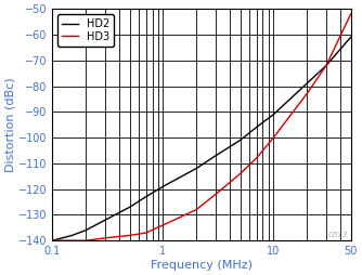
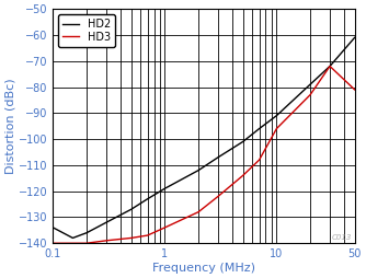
HD2/0.1: -140 -> -134
HD3/10: -100 -> -96
HD3/50: -52 -> -81
